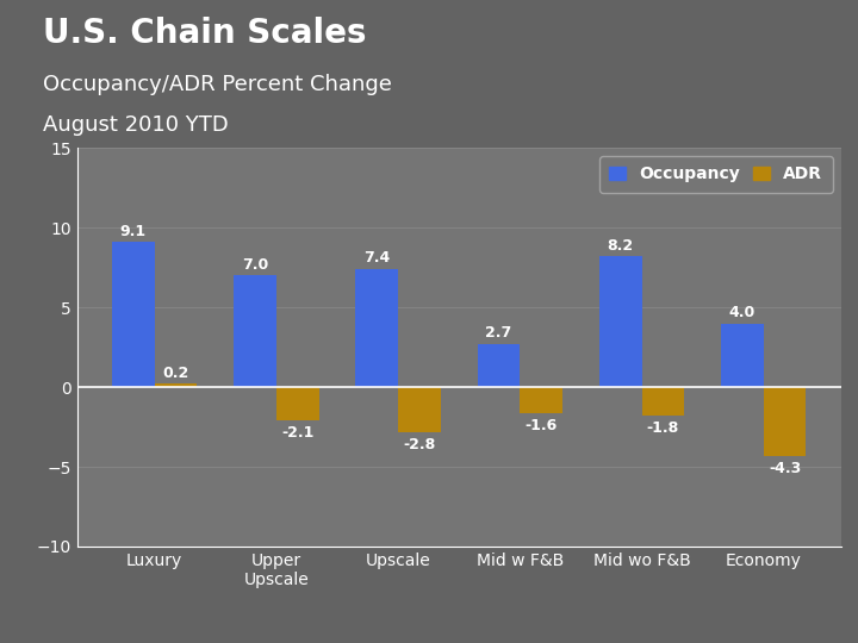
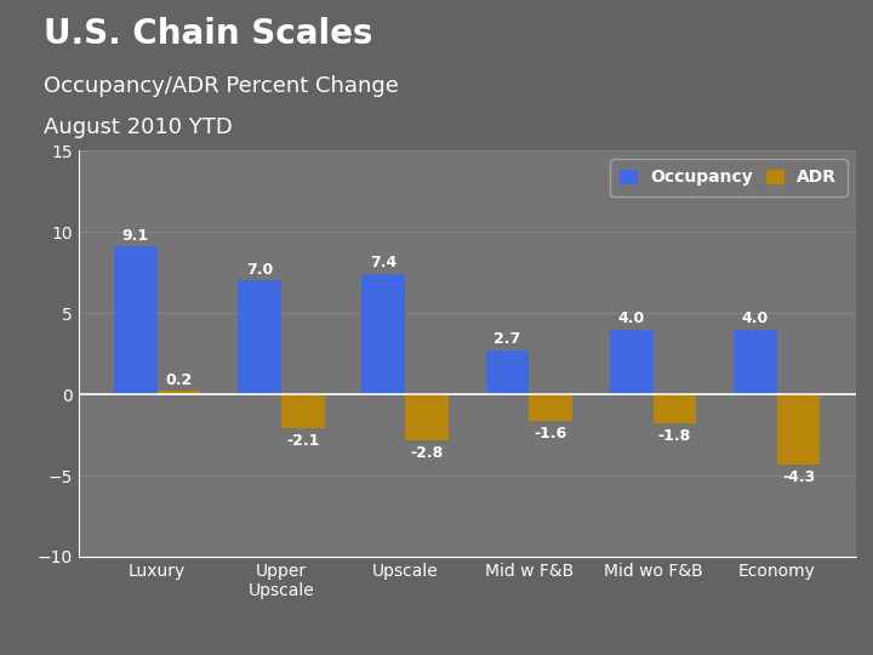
Occupancy/Mid wo F&B: 8.2 -> 4.0
